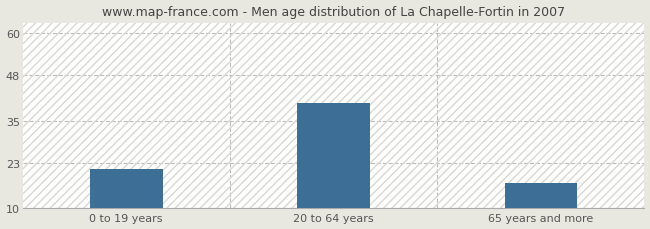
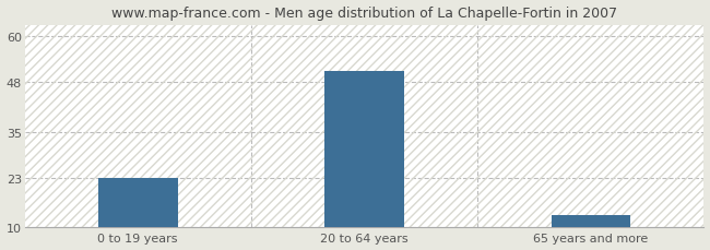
0 to 19 years: 21 -> 23
20 to 64 years: 40 -> 51
65 years and more: 17 -> 13
